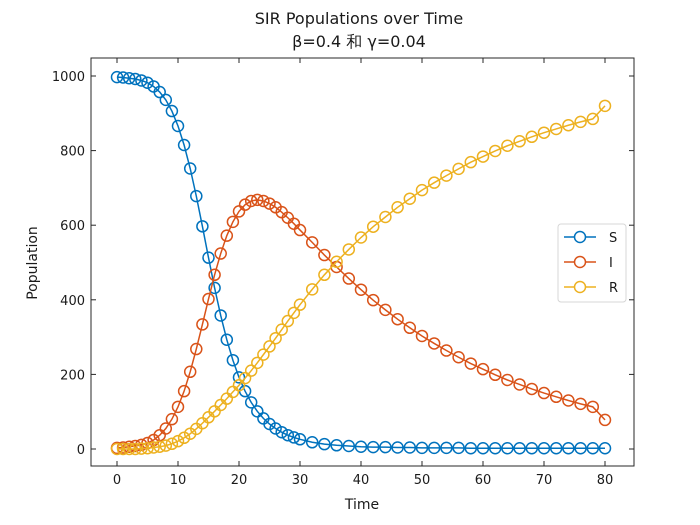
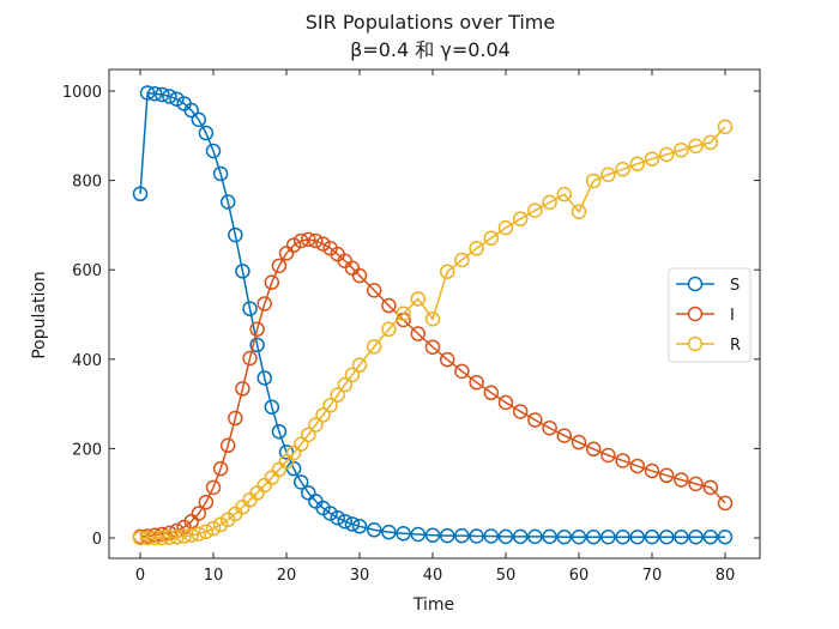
S/0: 1000 -> 770
R/40: 570 -> 490
R/60: 780 -> 730
